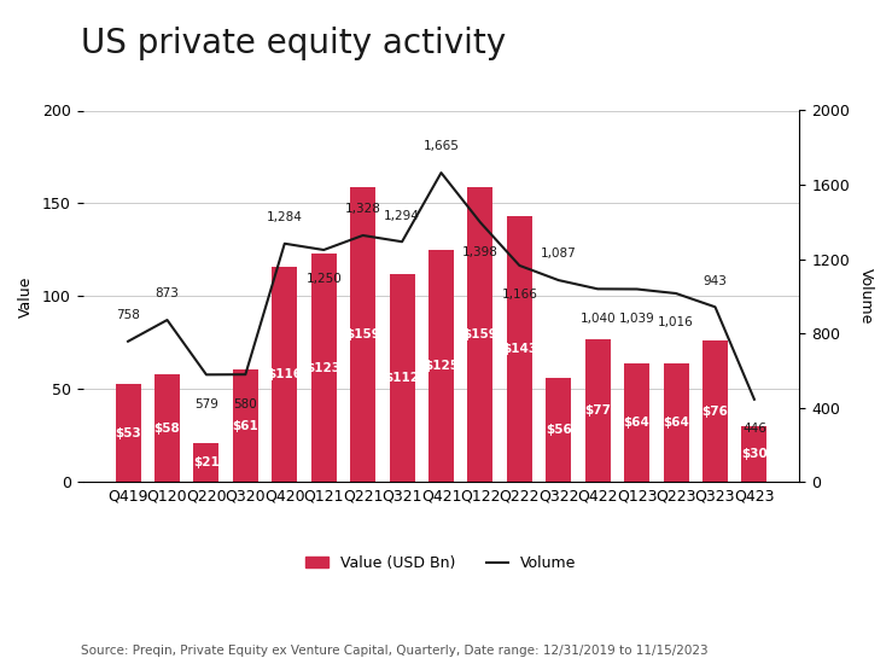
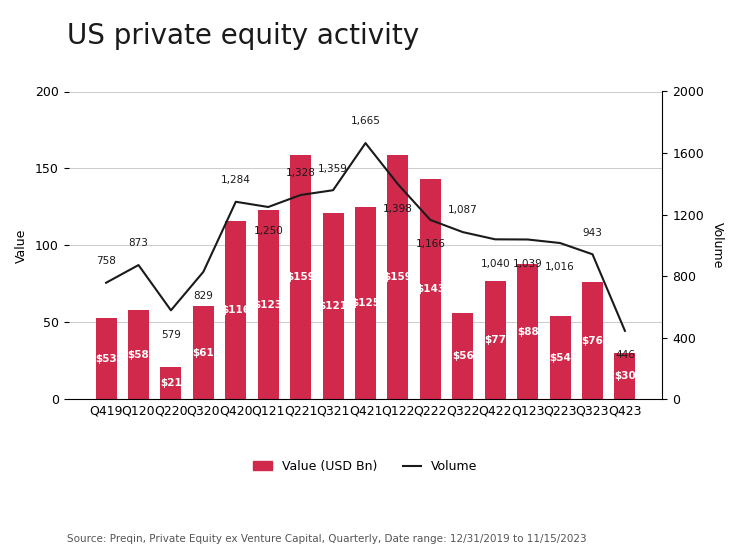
Volume/Q320: 580 -> 829
Value (USD Bn)/Q321: $112 -> $121
Volume/Q321: 1,294 -> 1,359
Value (USD Bn)/Q123: $64 -> $88
Value (USD Bn)/Q223: $64 -> $54
